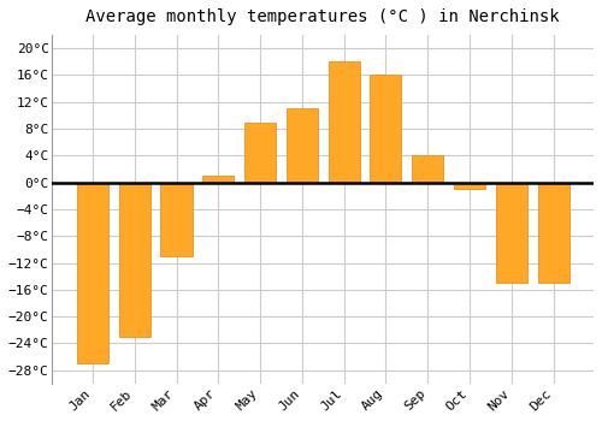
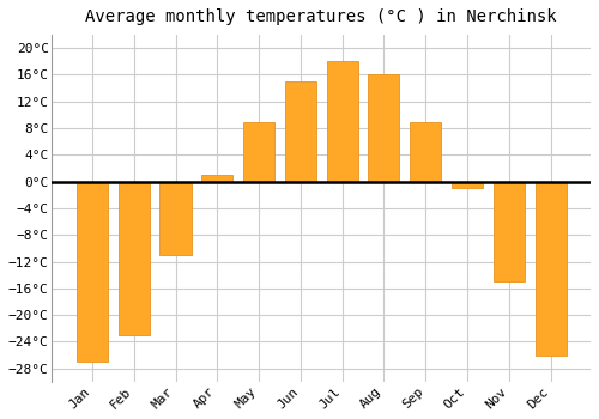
Jun: 11°C -> 15°C
Sep: 4°C -> 9°C
Dec: -15°C -> -26°C
